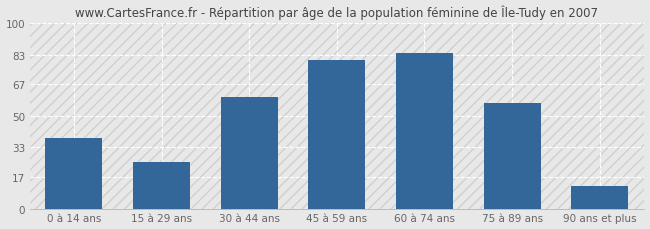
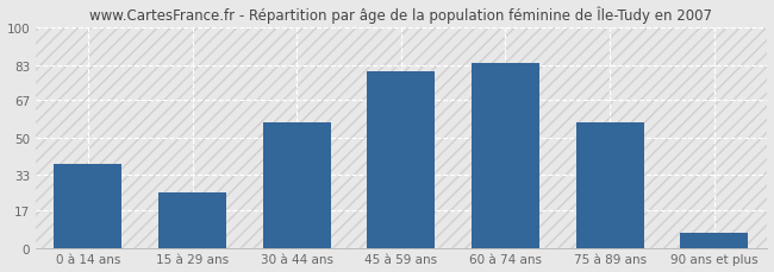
30 à 44 ans: 60 -> 57
90 ans et plus: 12 -> 7
